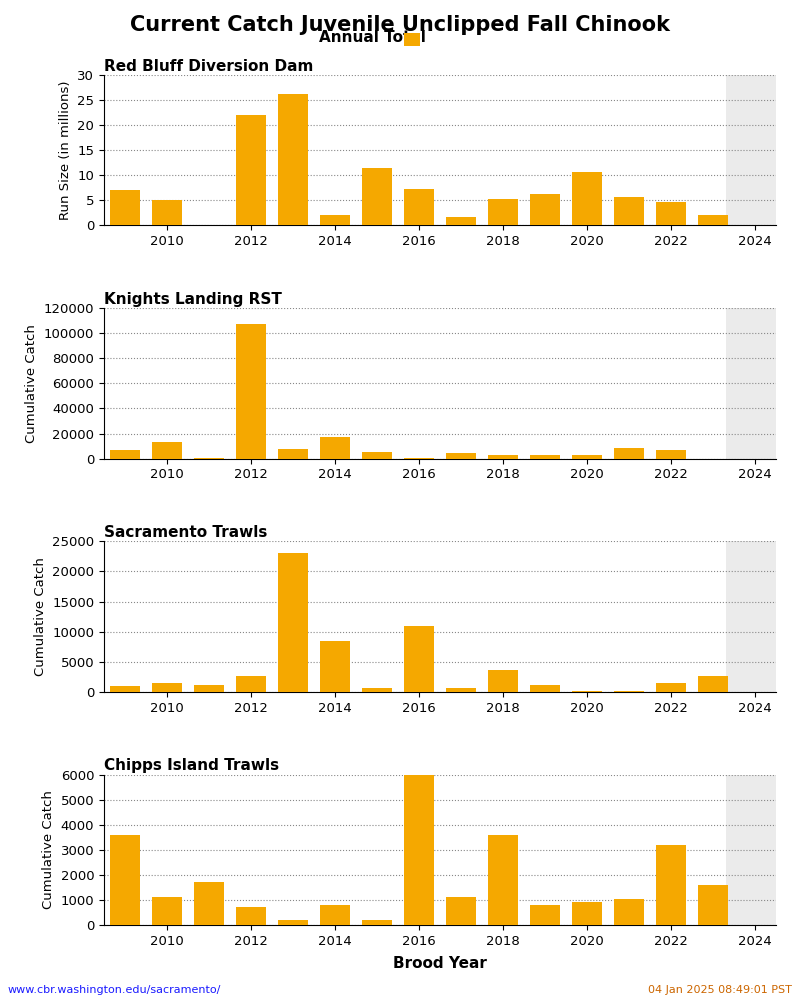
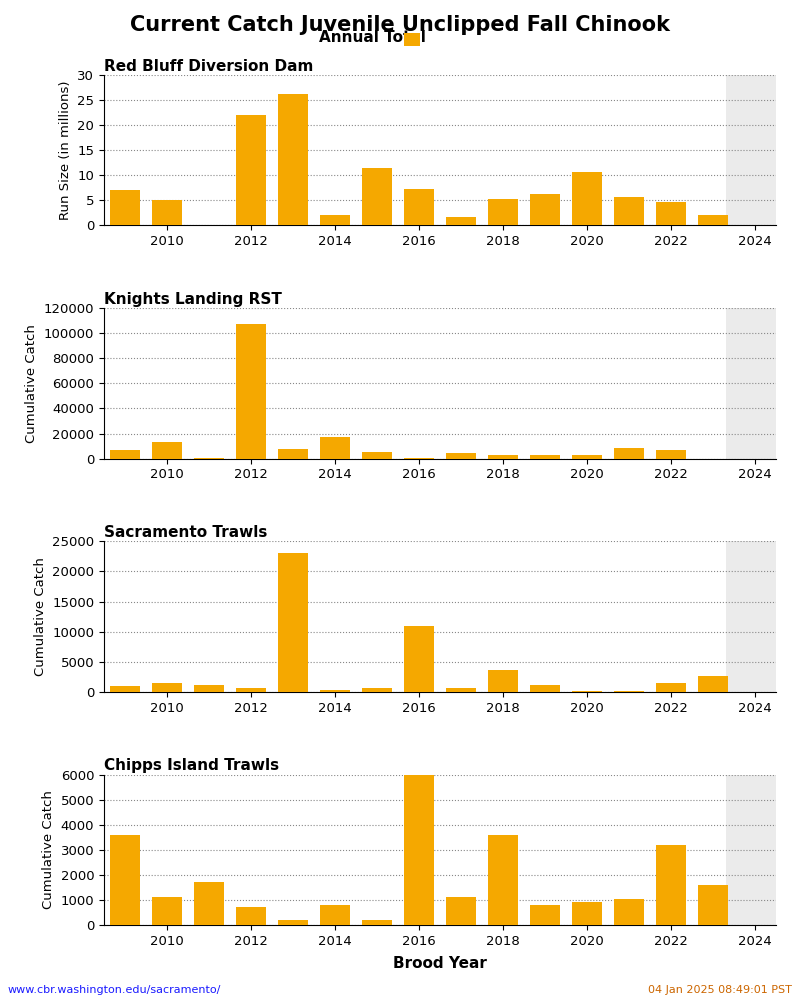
Sacramento Trawls/2012: 2600 -> 700
Sacramento Trawls/2014: 8400 -> 300
